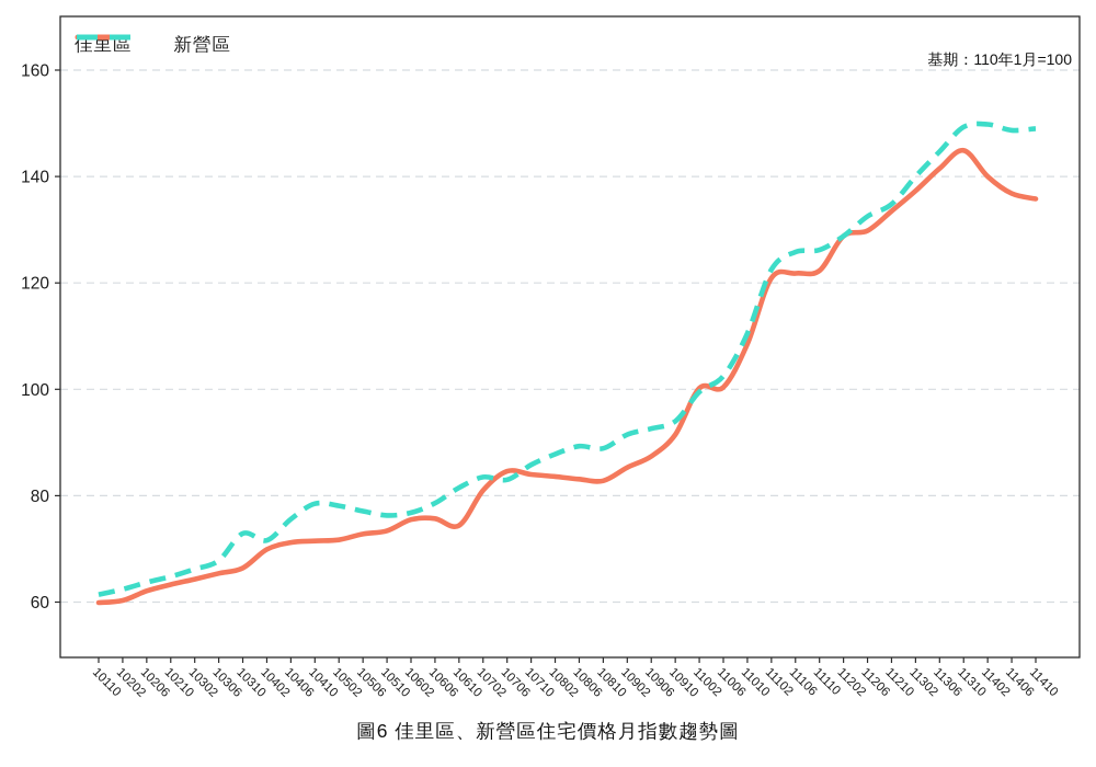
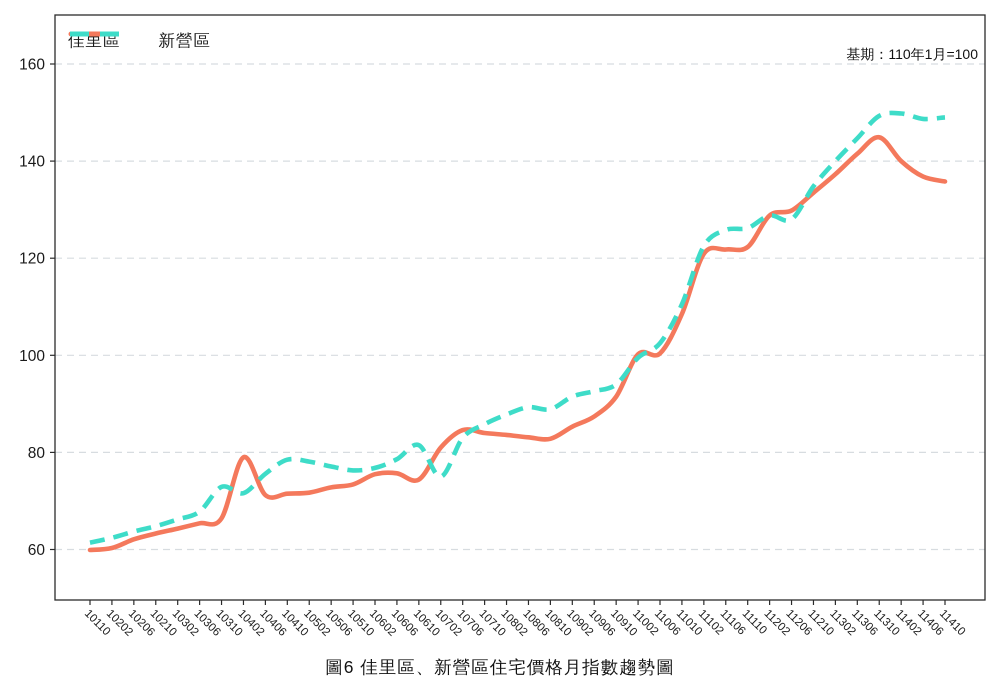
佳里區/10402: 70 -> 79
新營區/10702: 84 -> 75
新營區/11206: 132 -> 128
